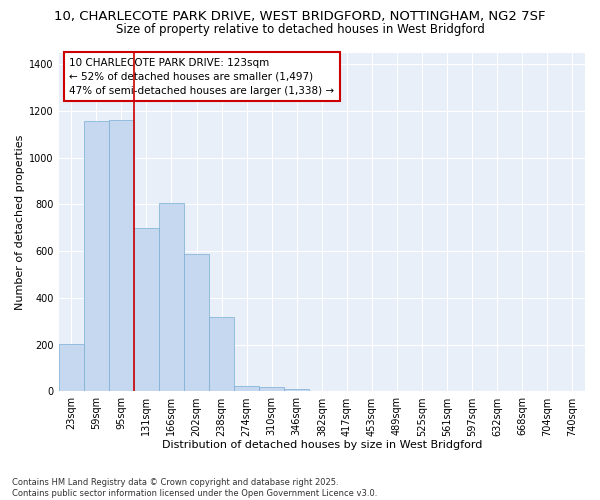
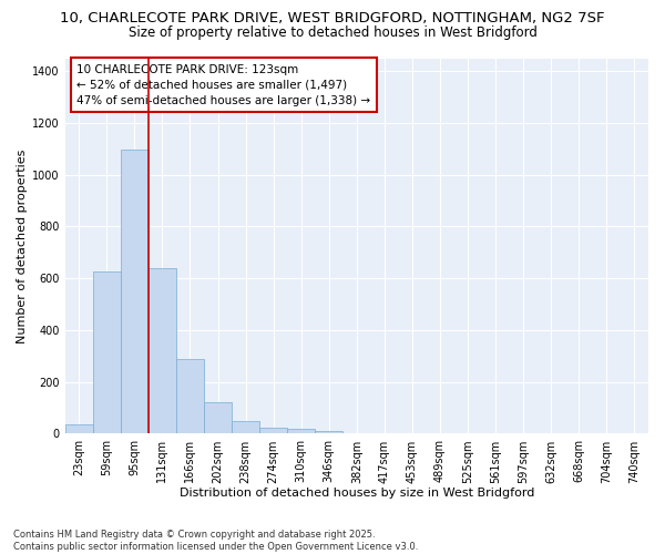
23sqm: 205 -> 35
59sqm: 1155 -> 625
95sqm: 1160 -> 1095
131sqm: 700 -> 640
166sqm: 805 -> 290
202sqm: 590 -> 120
238sqm: 320 -> 50
